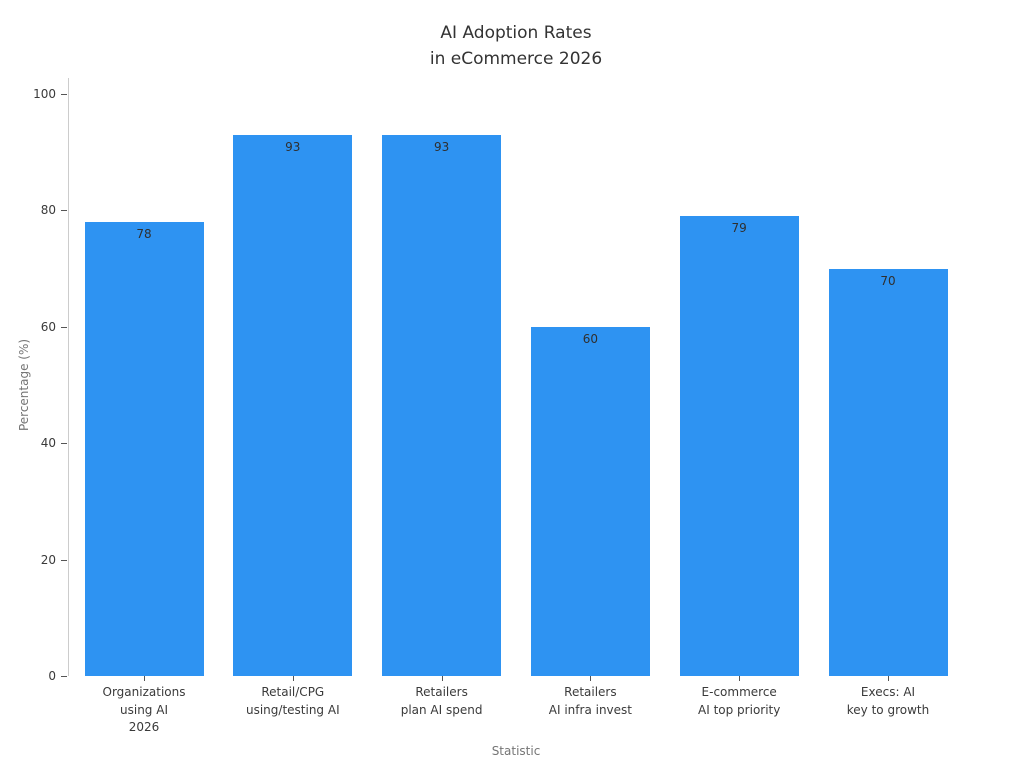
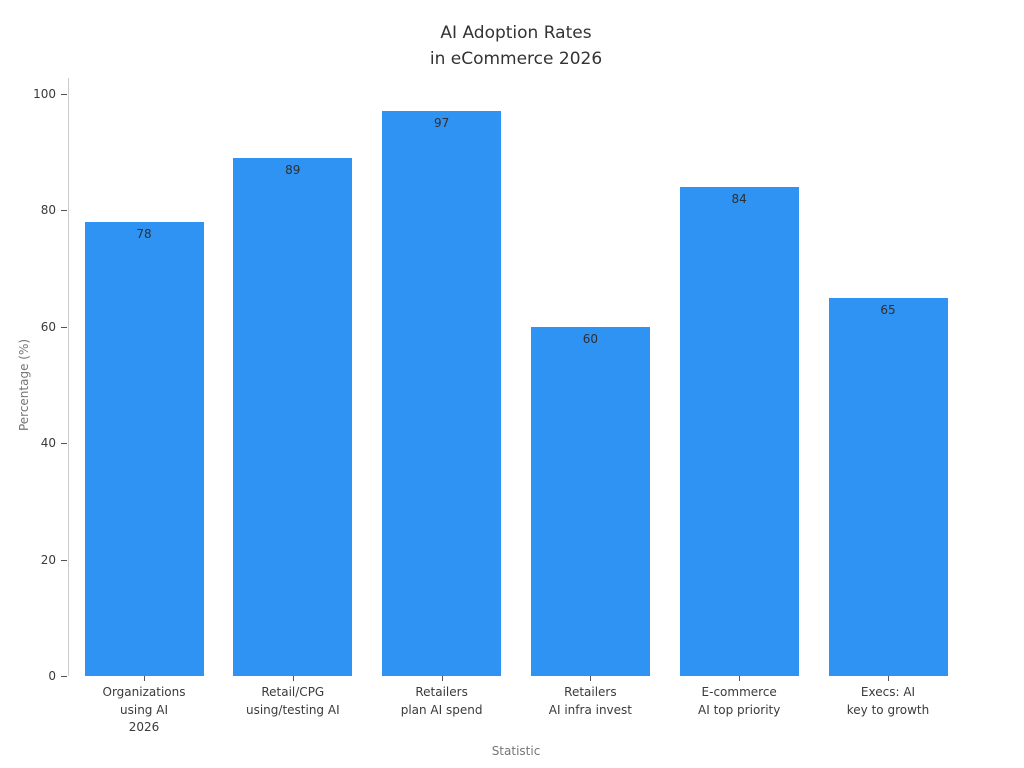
Retail/CPG using/testing AI: 93 -> 89
Retailers plan AI spend: 93 -> 97
E-commerce AI top priority: 79 -> 84
Execs: AI key to growth: 70 -> 65
